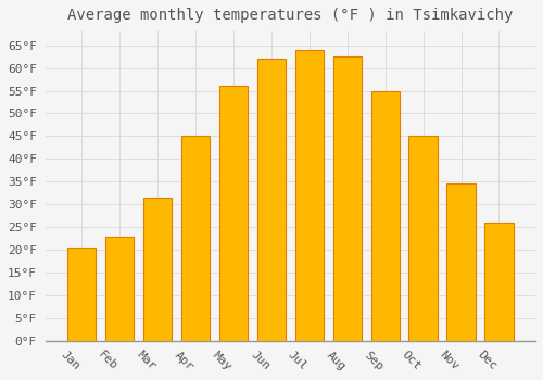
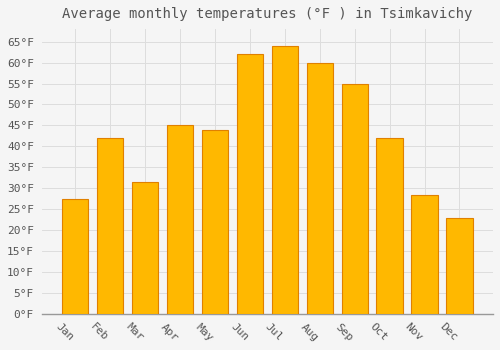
Jan: 20.5°F -> 27.5°F
Feb: 23.0°F -> 42.0°F
May: 56.0°F -> 44.0°F
Aug: 62.5°F -> 60.0°F
Oct: 45.0°F -> 42.0°F
Nov: 34.5°F -> 28.5°F
Dec: 26.0°F -> 23.0°F
